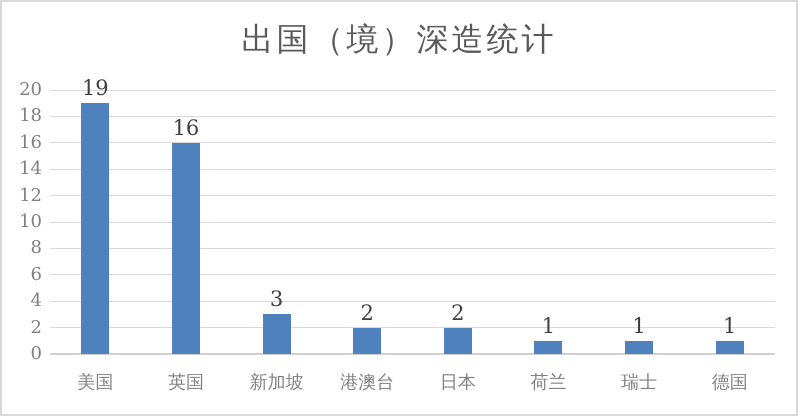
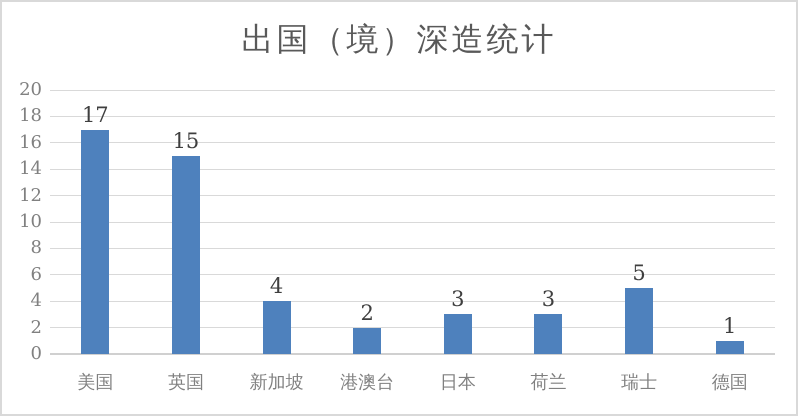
美国: 19 -> 17
英国: 16 -> 15
新加坡: 3 -> 4
日本: 2 -> 3
荷兰: 1 -> 3
瑞士: 1 -> 5
